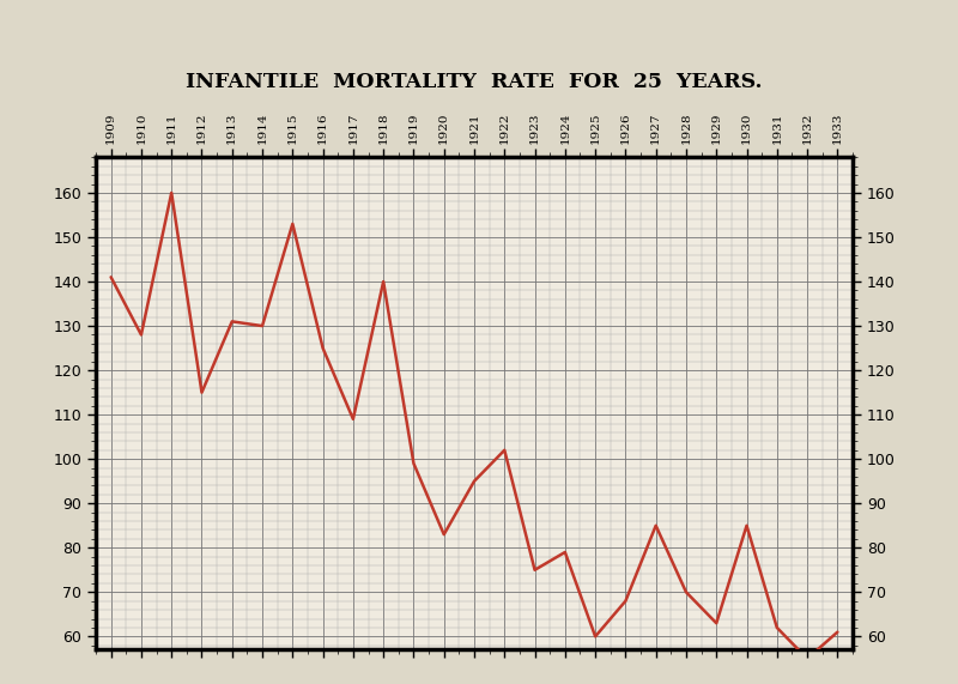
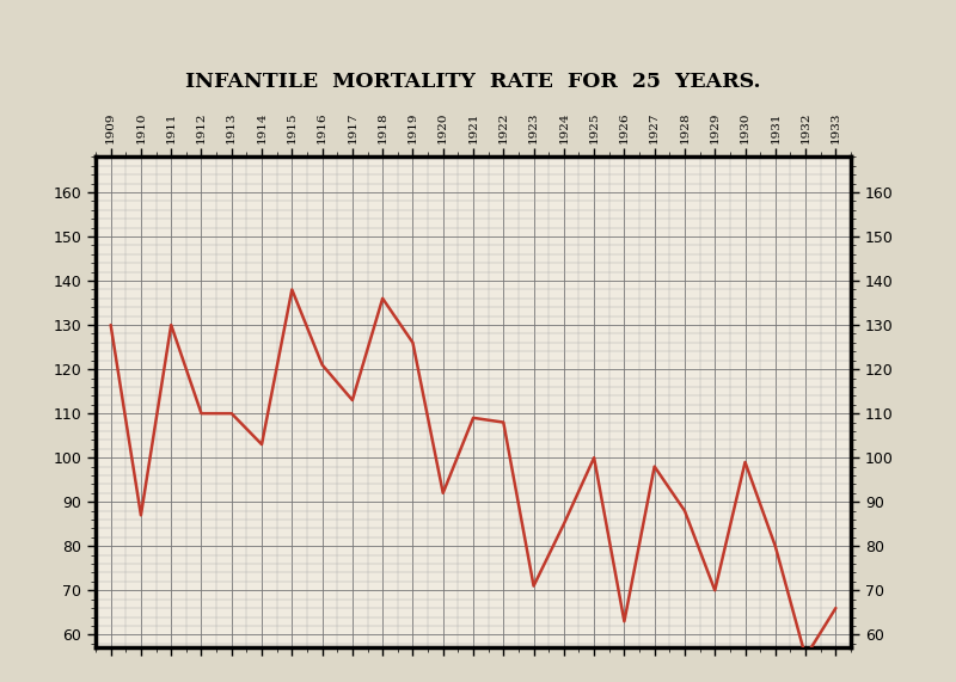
1909: 141 -> 130
1910: 128 -> 87
1911: 160 -> 130
1912: 115 -> 110
1913: 131 -> 110
1914: 130 -> 103
1915: 153 -> 138
1916: 125 -> 121
1917: 109 -> 113
1918: 140 -> 136
1919: 99 -> 126
1920: 83 -> 92
1921: 95 -> 109
1922: 102 -> 108
1923: 75 -> 71
1924: 79 -> 85
1925: 60 -> 100
1926: 68 -> 63
1927: 85 -> 98
1928: 70 -> 88
1929: 63 -> 70
1930: 85 -> 99
1931: 62 -> 80
1933: 61 -> 66
